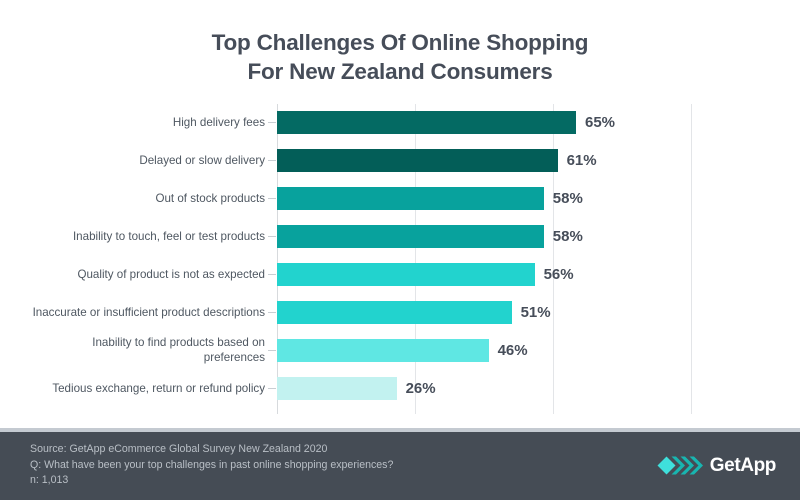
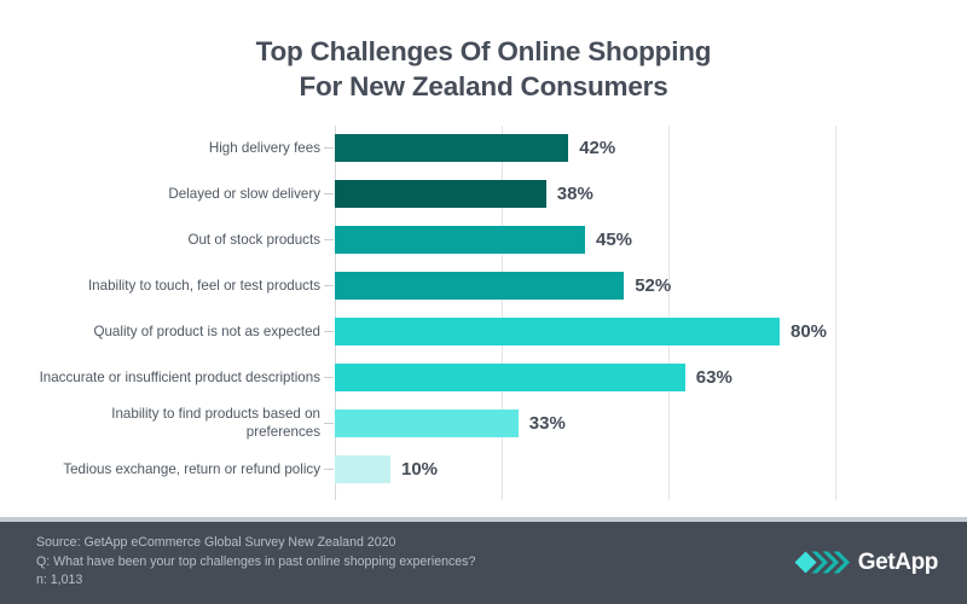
High delivery fees: 65% -> 42%
Delayed or slow delivery: 61% -> 38%
Out of stock products: 58% -> 45%
Inability to touch, feel or test products: 58% -> 52%
Quality of product is not as expected: 56% -> 80%
Inaccurate or insufficient product descriptions: 51% -> 63%
Inability to find products based on preferences: 46% -> 33%
Tedious exchange, return or refund policy: 26% -> 10%
